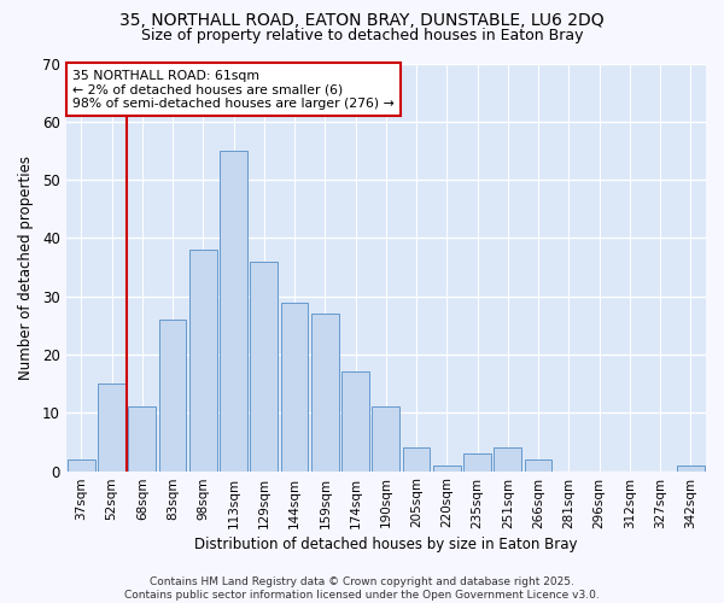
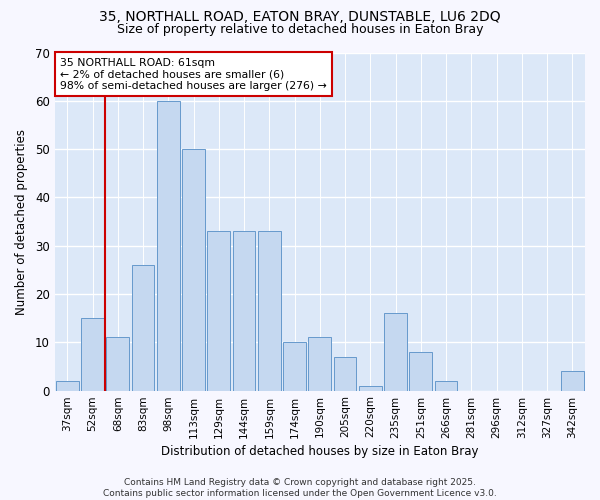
98sqm: 38 -> 60
113sqm: 55 -> 50
129sqm: 36 -> 33
144sqm: 29 -> 33
159sqm: 27 -> 33
174sqm: 17 -> 10
205sqm: 4 -> 7
235sqm: 3 -> 16
251sqm: 4 -> 8
342sqm: 1 -> 4
